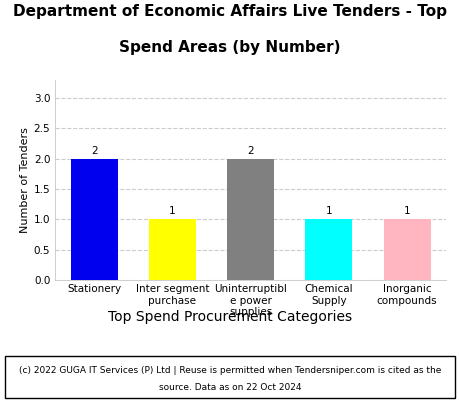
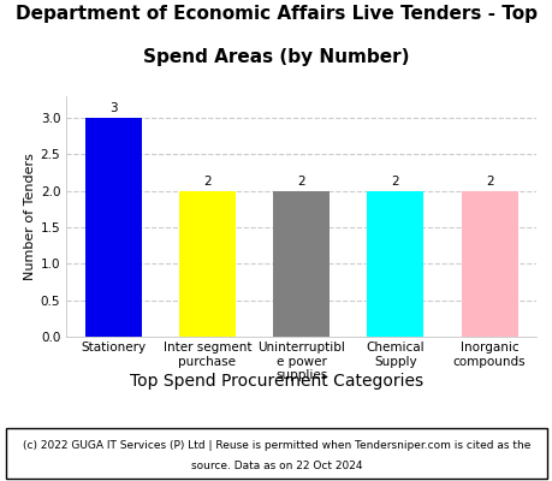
Stationery: 2 -> 3
Inter segment purchase: 1 -> 2
Chemical Supply: 1 -> 2
Inorganic compounds: 1 -> 2
